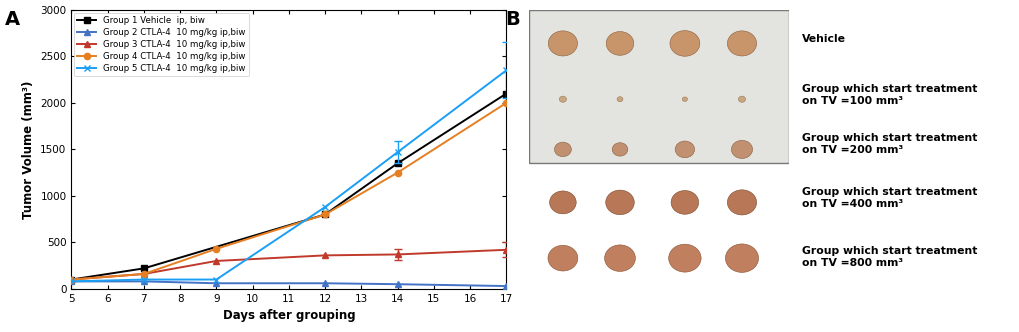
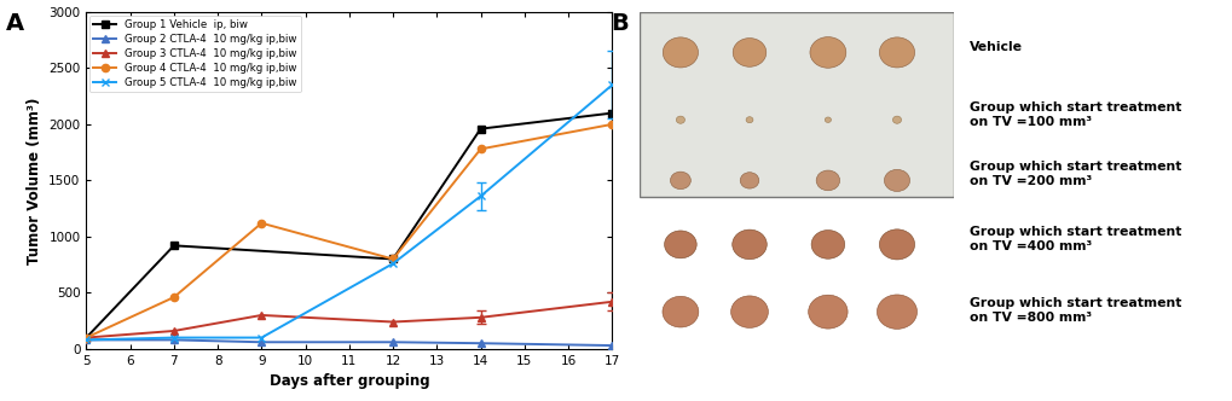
Group 1 Vehicle ip, biw/7: 220 -> 920
Group 4 CTLA-4 10 mg/kg ip,biw/7: 160 -> 460
Group 4 CTLA-4 10 mg/kg ip,biw/9: 430 -> 1120
Group 3 CTLA-4 10 mg/kg ip,biw/12: 360 -> 240
Group 5 CTLA-4 10 mg/kg ip,biw/12: 880 -> 760
Group 1 Vehicle ip, biw/14: 1350 -> 1960
Group 3 CTLA-4 10 mg/kg ip,biw/14: 370 -> 280
Group 4 CTLA-4 10 mg/kg ip,biw/14: 1250 -> 1780
Group 5 CTLA-4 10 mg/kg ip,biw/14: 1470 -> 1360
